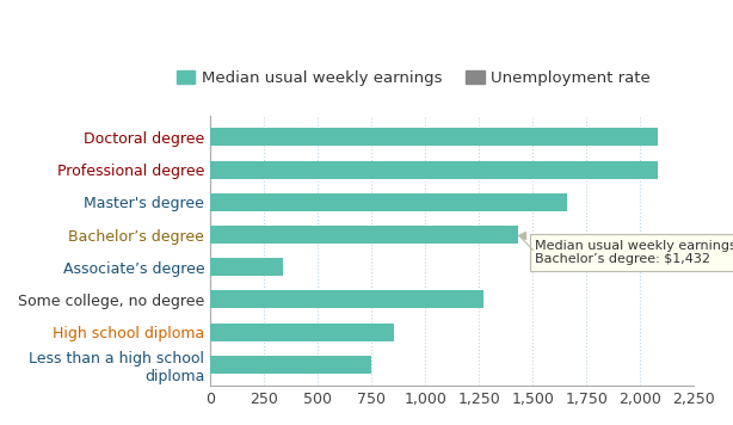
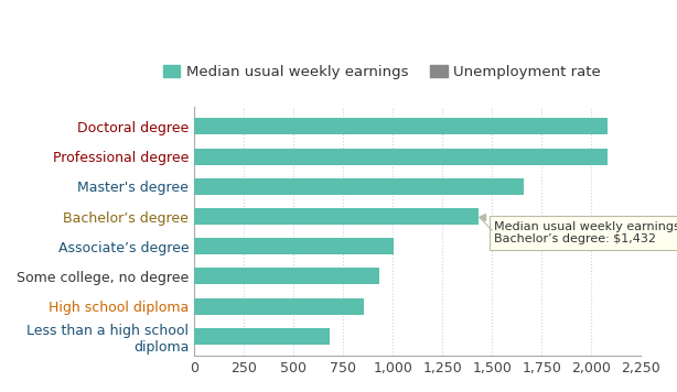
Associate’s degree: 340 -> 1,000
Some college, no degree: 1,270 -> 940
Less than a high school diploma: 750 -> 680
